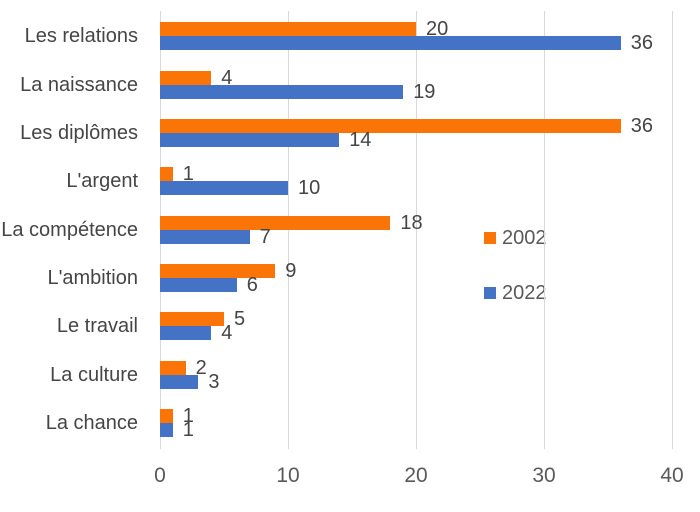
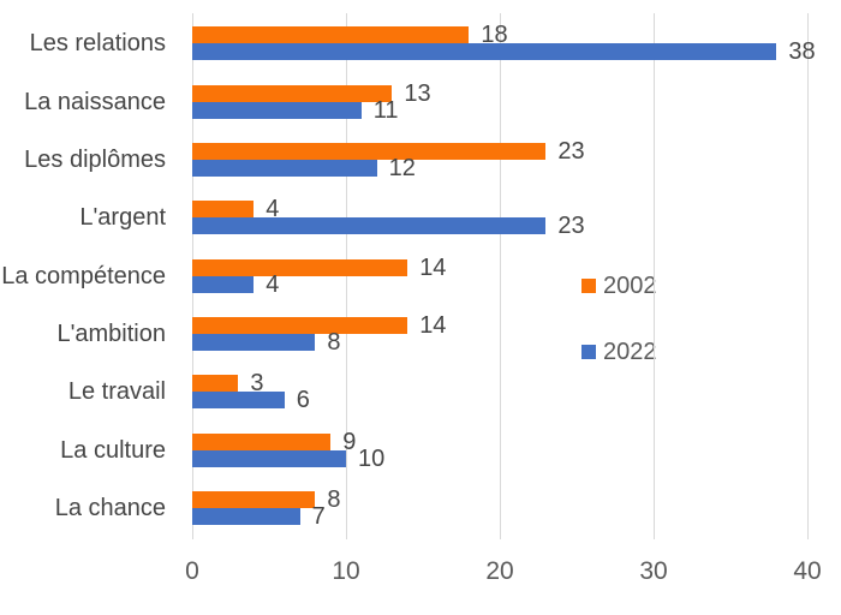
2002/Les relations: 20 -> 18
2022/Les relations: 36 -> 38
2002/La naissance: 4 -> 13
2022/La naissance: 19 -> 11
2002/Les diplômes: 36 -> 23
2022/Les diplômes: 14 -> 12
2002/L'argent: 1 -> 4
2022/L'argent: 10 -> 23
2002/La compétence: 18 -> 14
2022/La compétence: 7 -> 4
2002/L'ambition: 9 -> 14
2022/L'ambition: 6 -> 8
2002/Le travail: 5 -> 3
2022/Le travail: 4 -> 6
2002/La culture: 2 -> 9
2022/La culture: 3 -> 10
2002/La chance: 1 -> 8
2022/La chance: 1 -> 7
